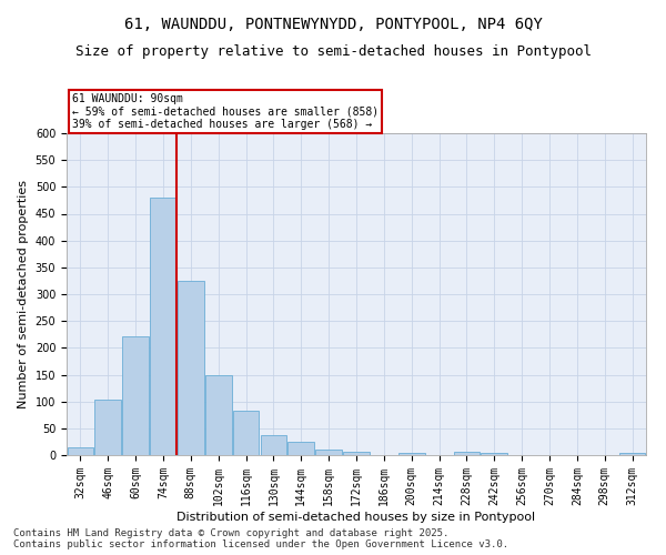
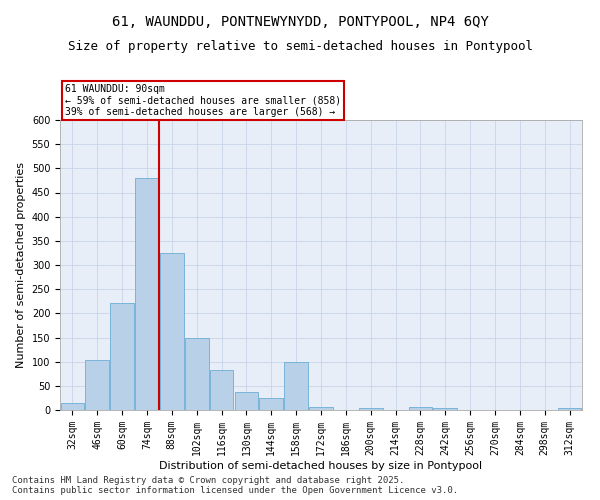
158sqm: 10 -> 100
